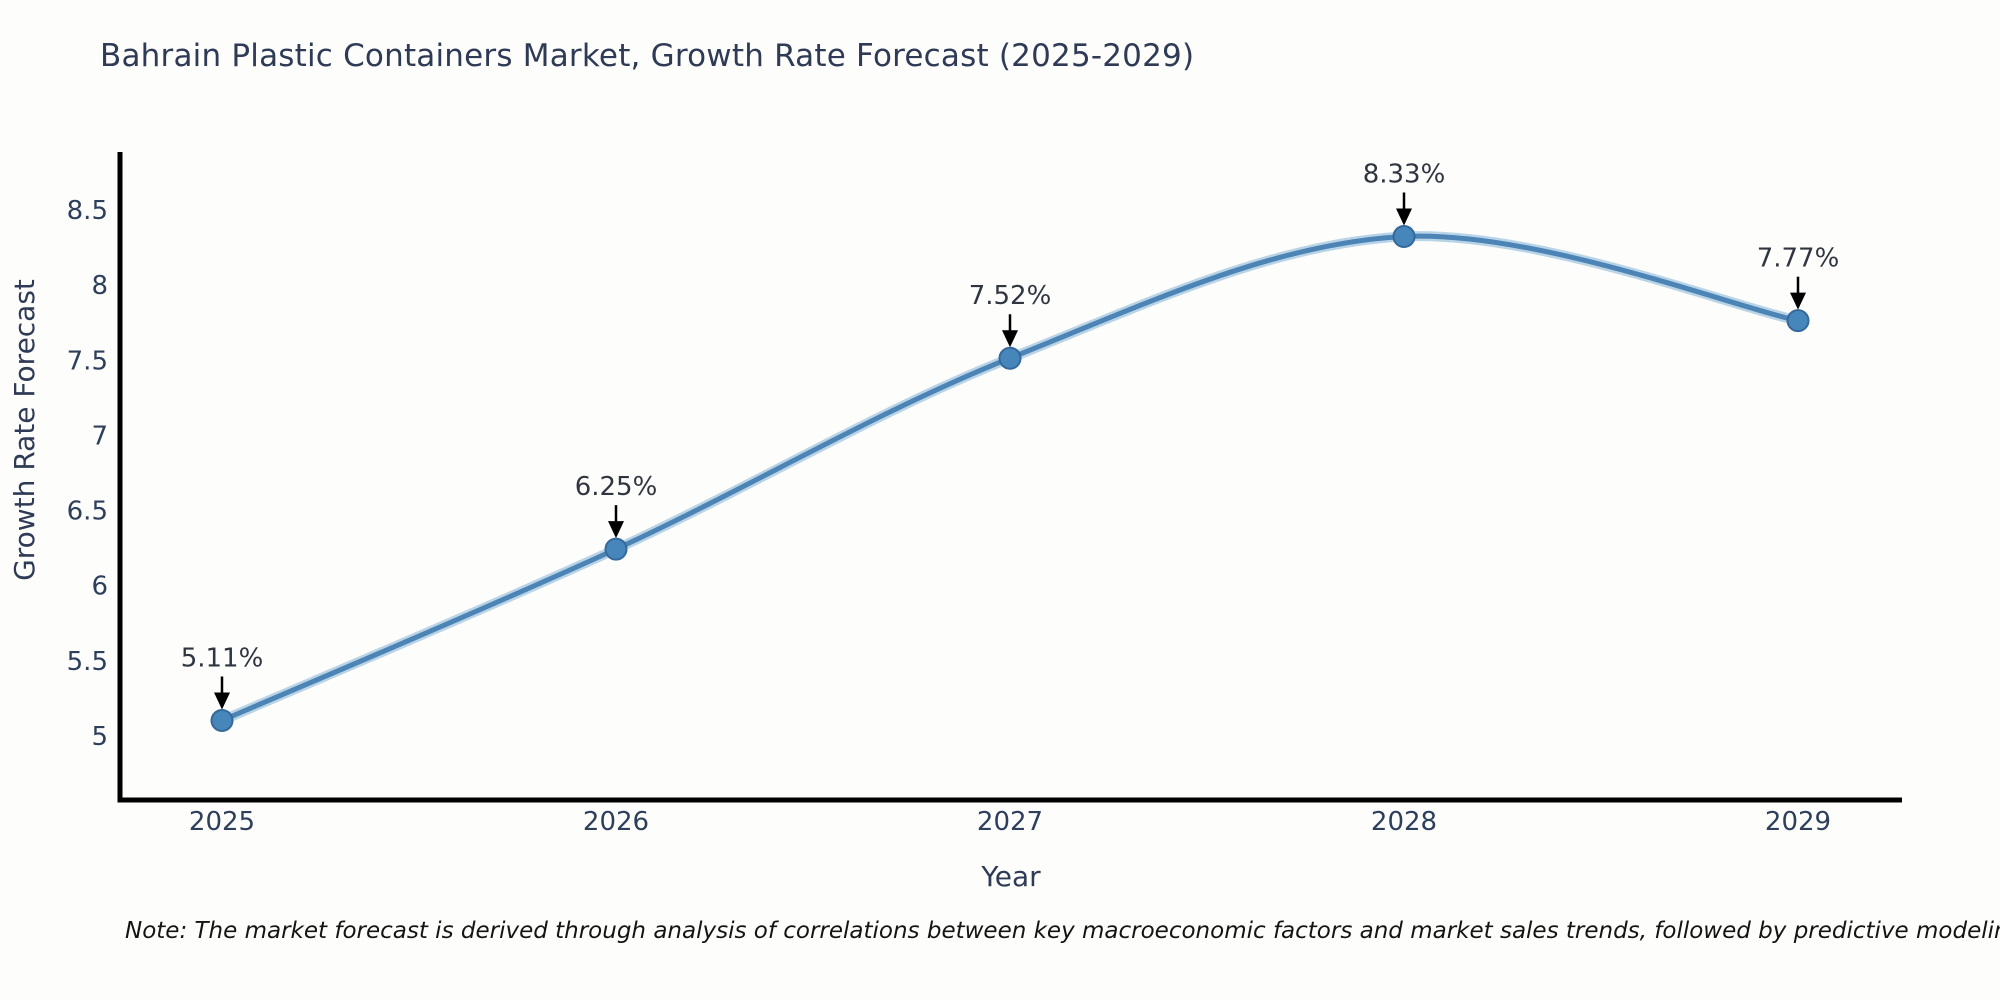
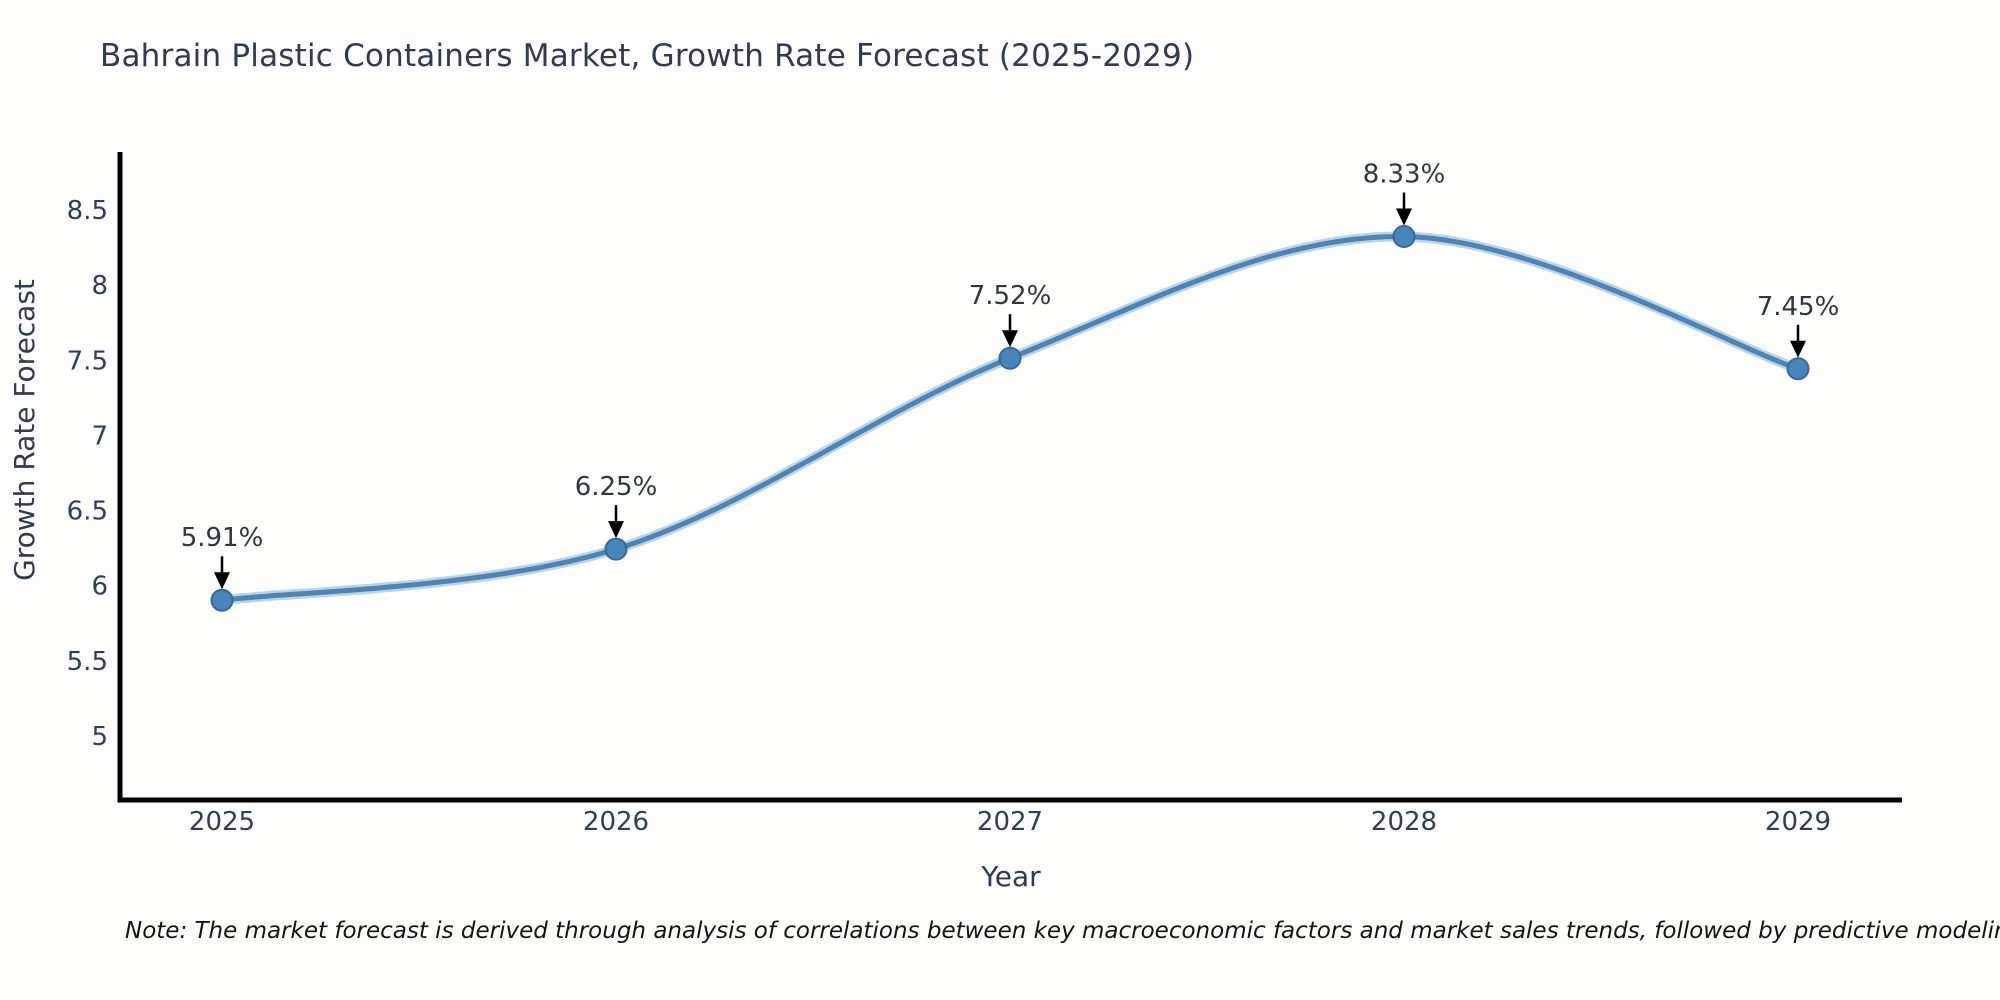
2025: 5.11% -> 5.91%
2029: 7.77% -> 7.45%
